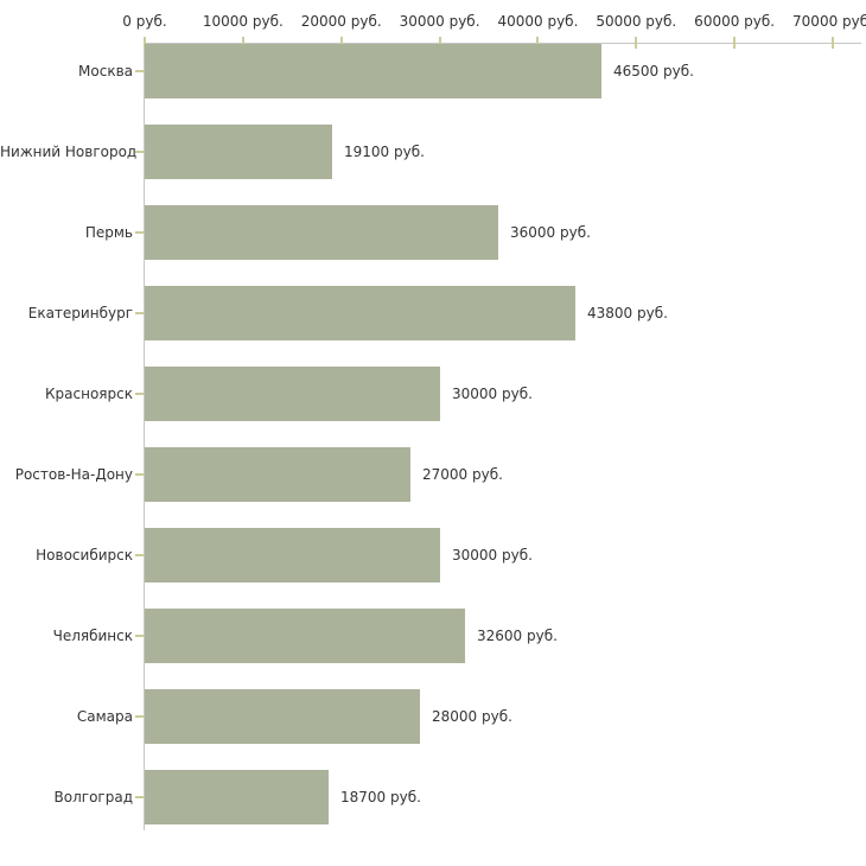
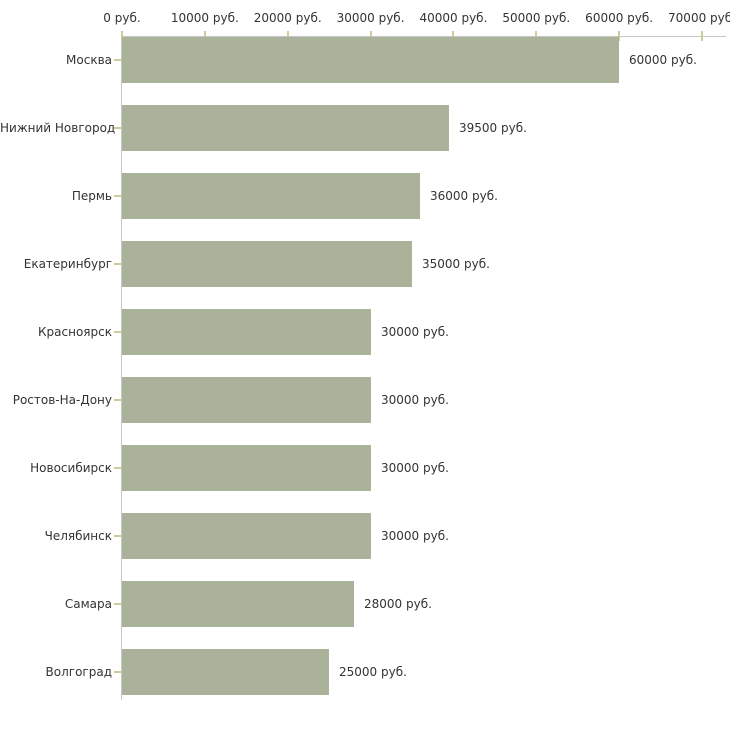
Москва: 46500 -> 60000
Нижний Новгород: 19100 -> 39500
Екатеринбург: 43800 -> 35000
Ростов-На-Дону: 27000 -> 30000
Челябинск: 32600 -> 30000
Волгоград: 18700 -> 25000
